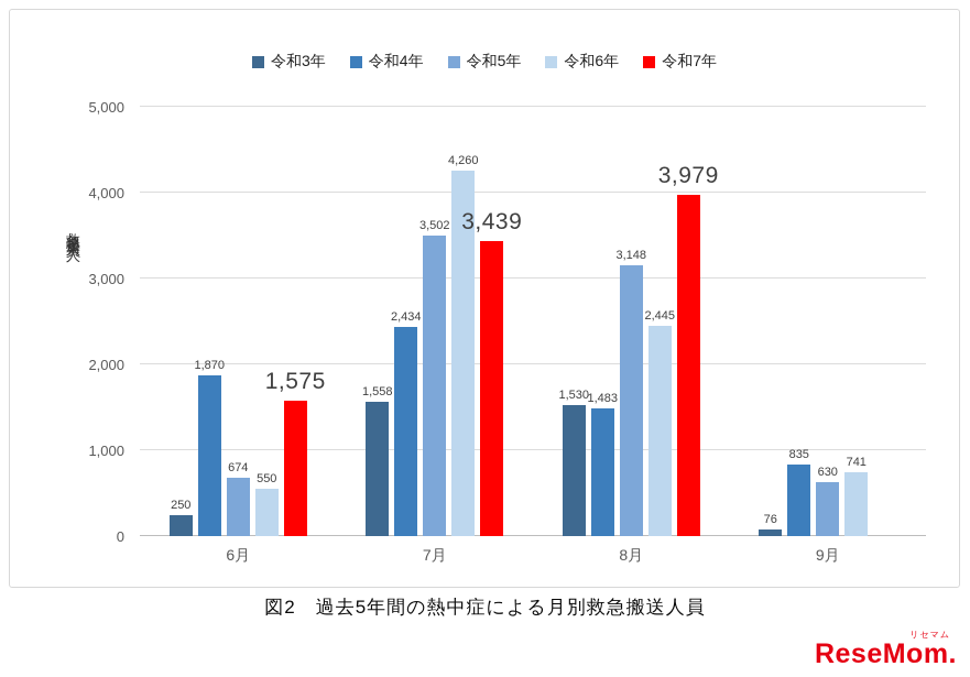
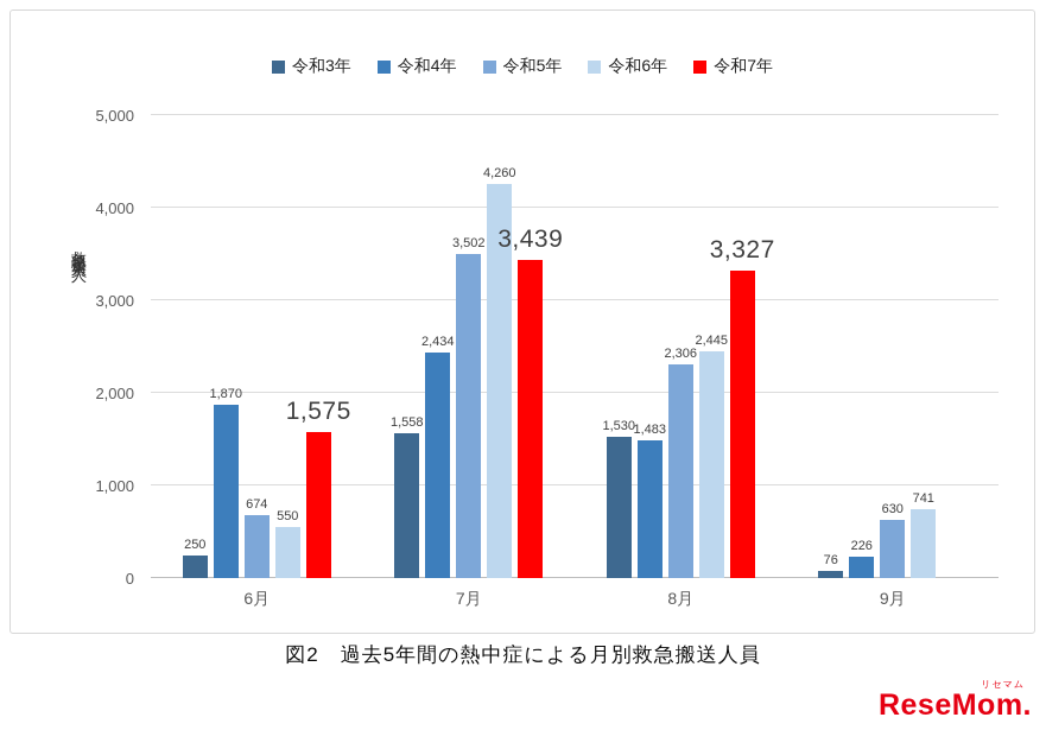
令和5年/8月: 3,148 -> 2,306
令和7年/8月: 3,979 -> 3,327
令和4年/9月: 835 -> 226
